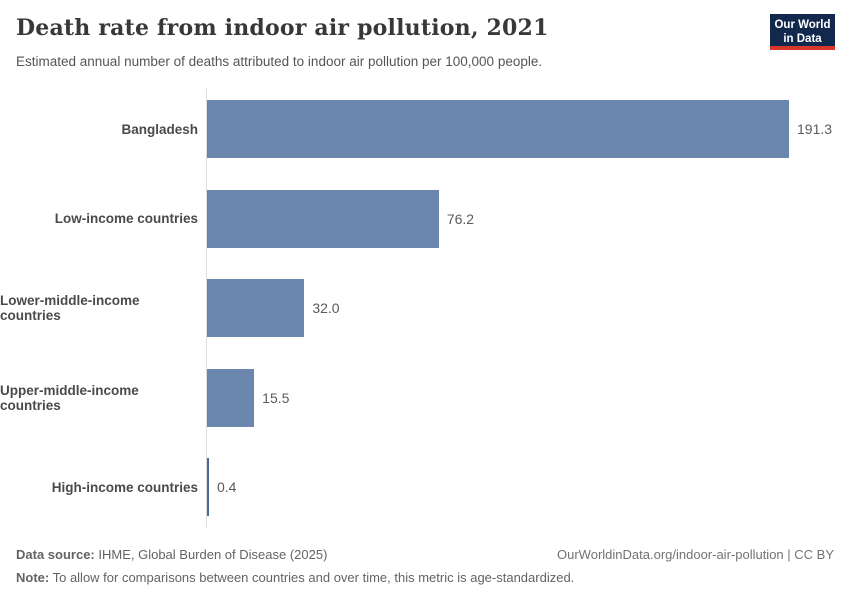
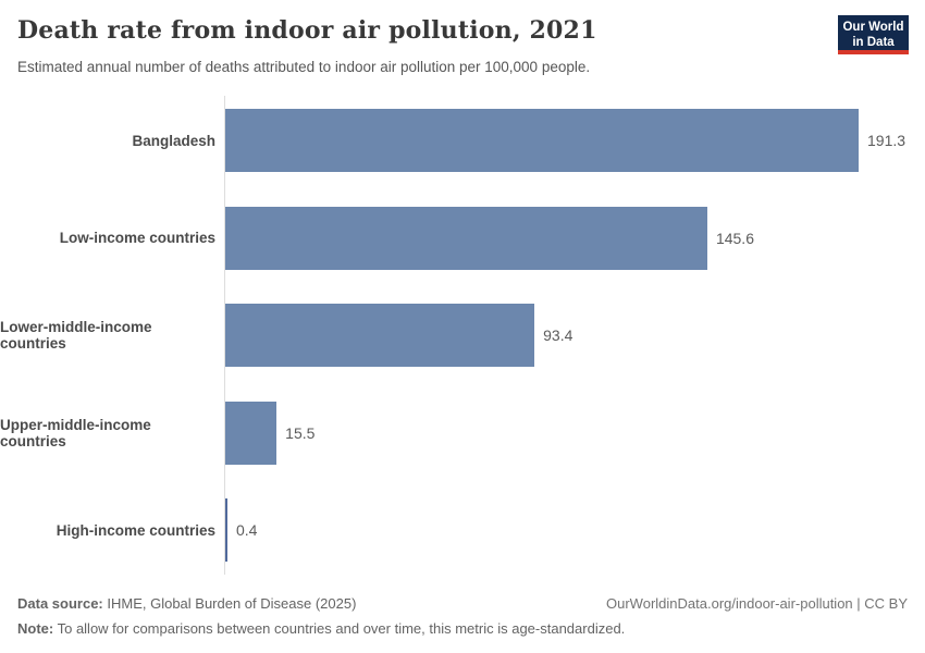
Low-income countries: 76.2 -> 145.6
Lower-middle-income countries: 32.0 -> 93.4
